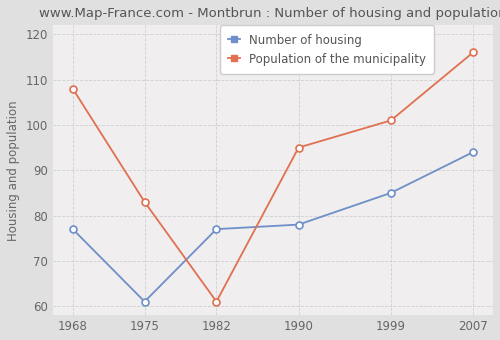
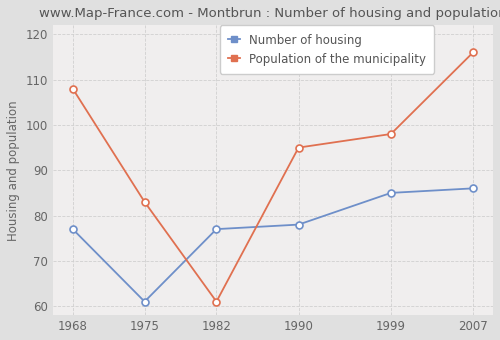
Population of the municipality/1999: 101 -> 98
Number of housing/2007: 94 -> 86
